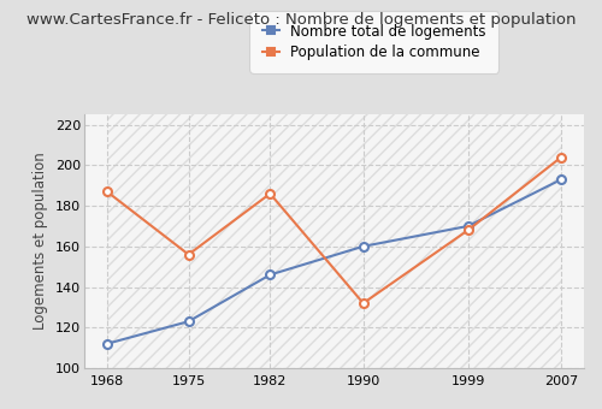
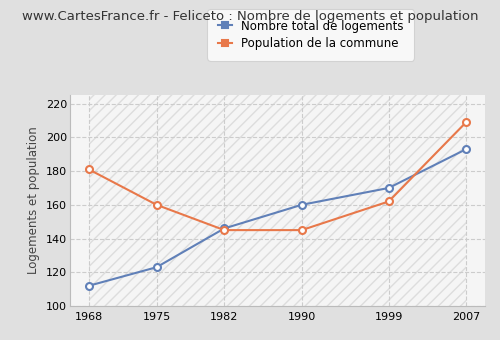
Population de la commune/1968: 187 -> 181
Population de la commune/1975: 156 -> 160
Population de la commune/1982: 186 -> 145
Population de la commune/1990: 132 -> 145
Population de la commune/1999: 168 -> 162
Population de la commune/2007: 204 -> 209
